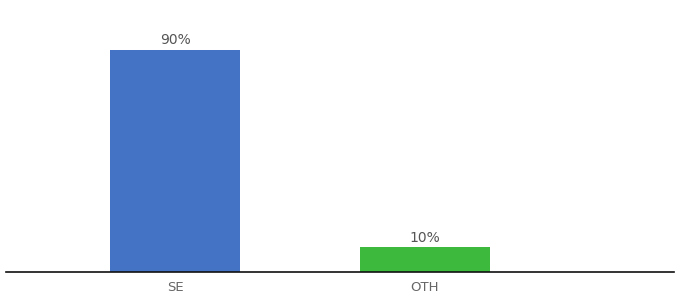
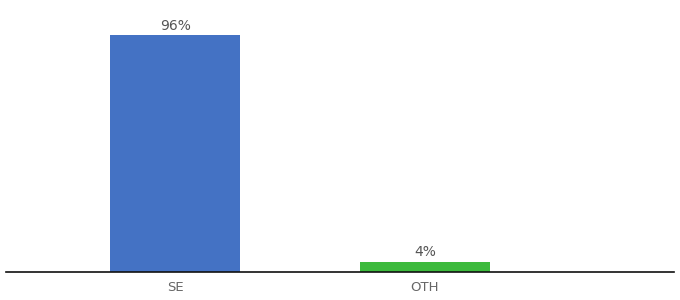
SE: 90% -> 96%
OTH: 10% -> 4%
